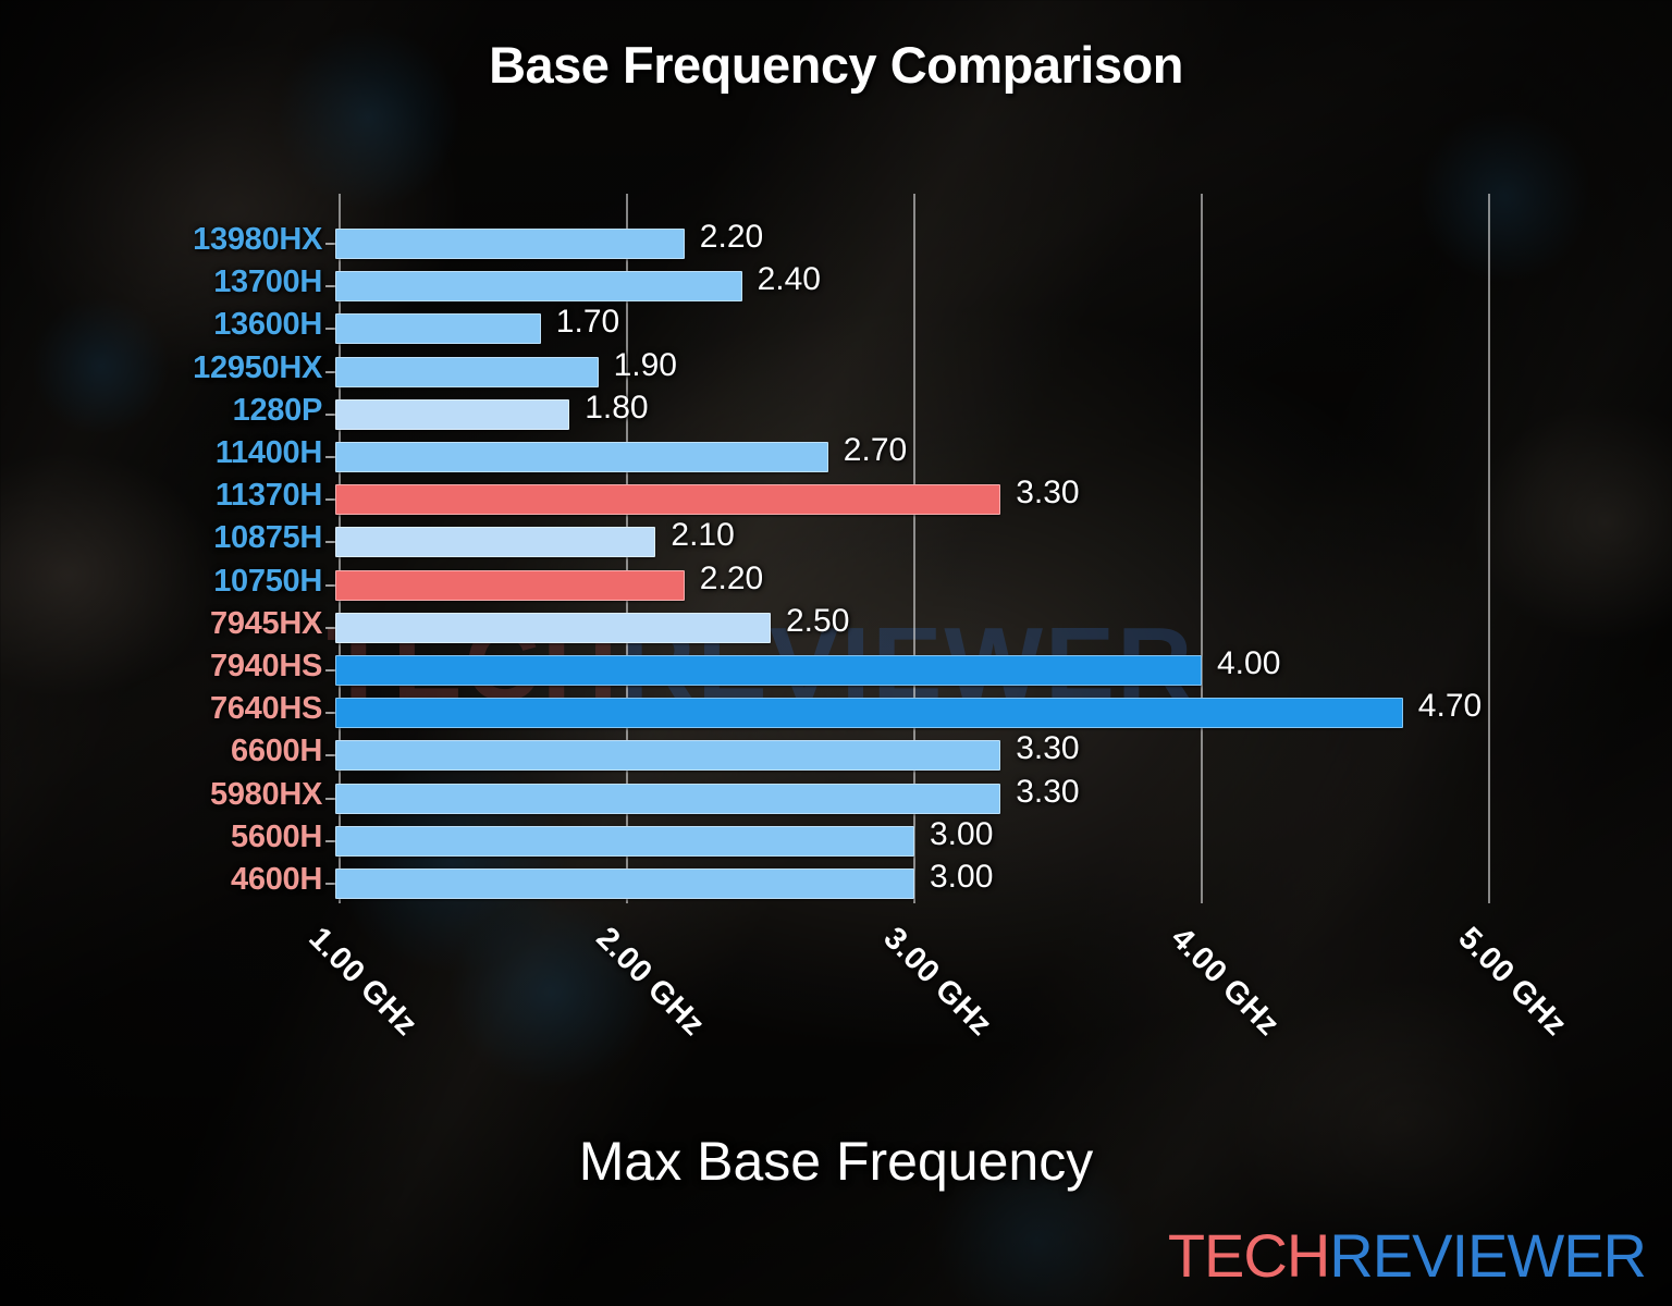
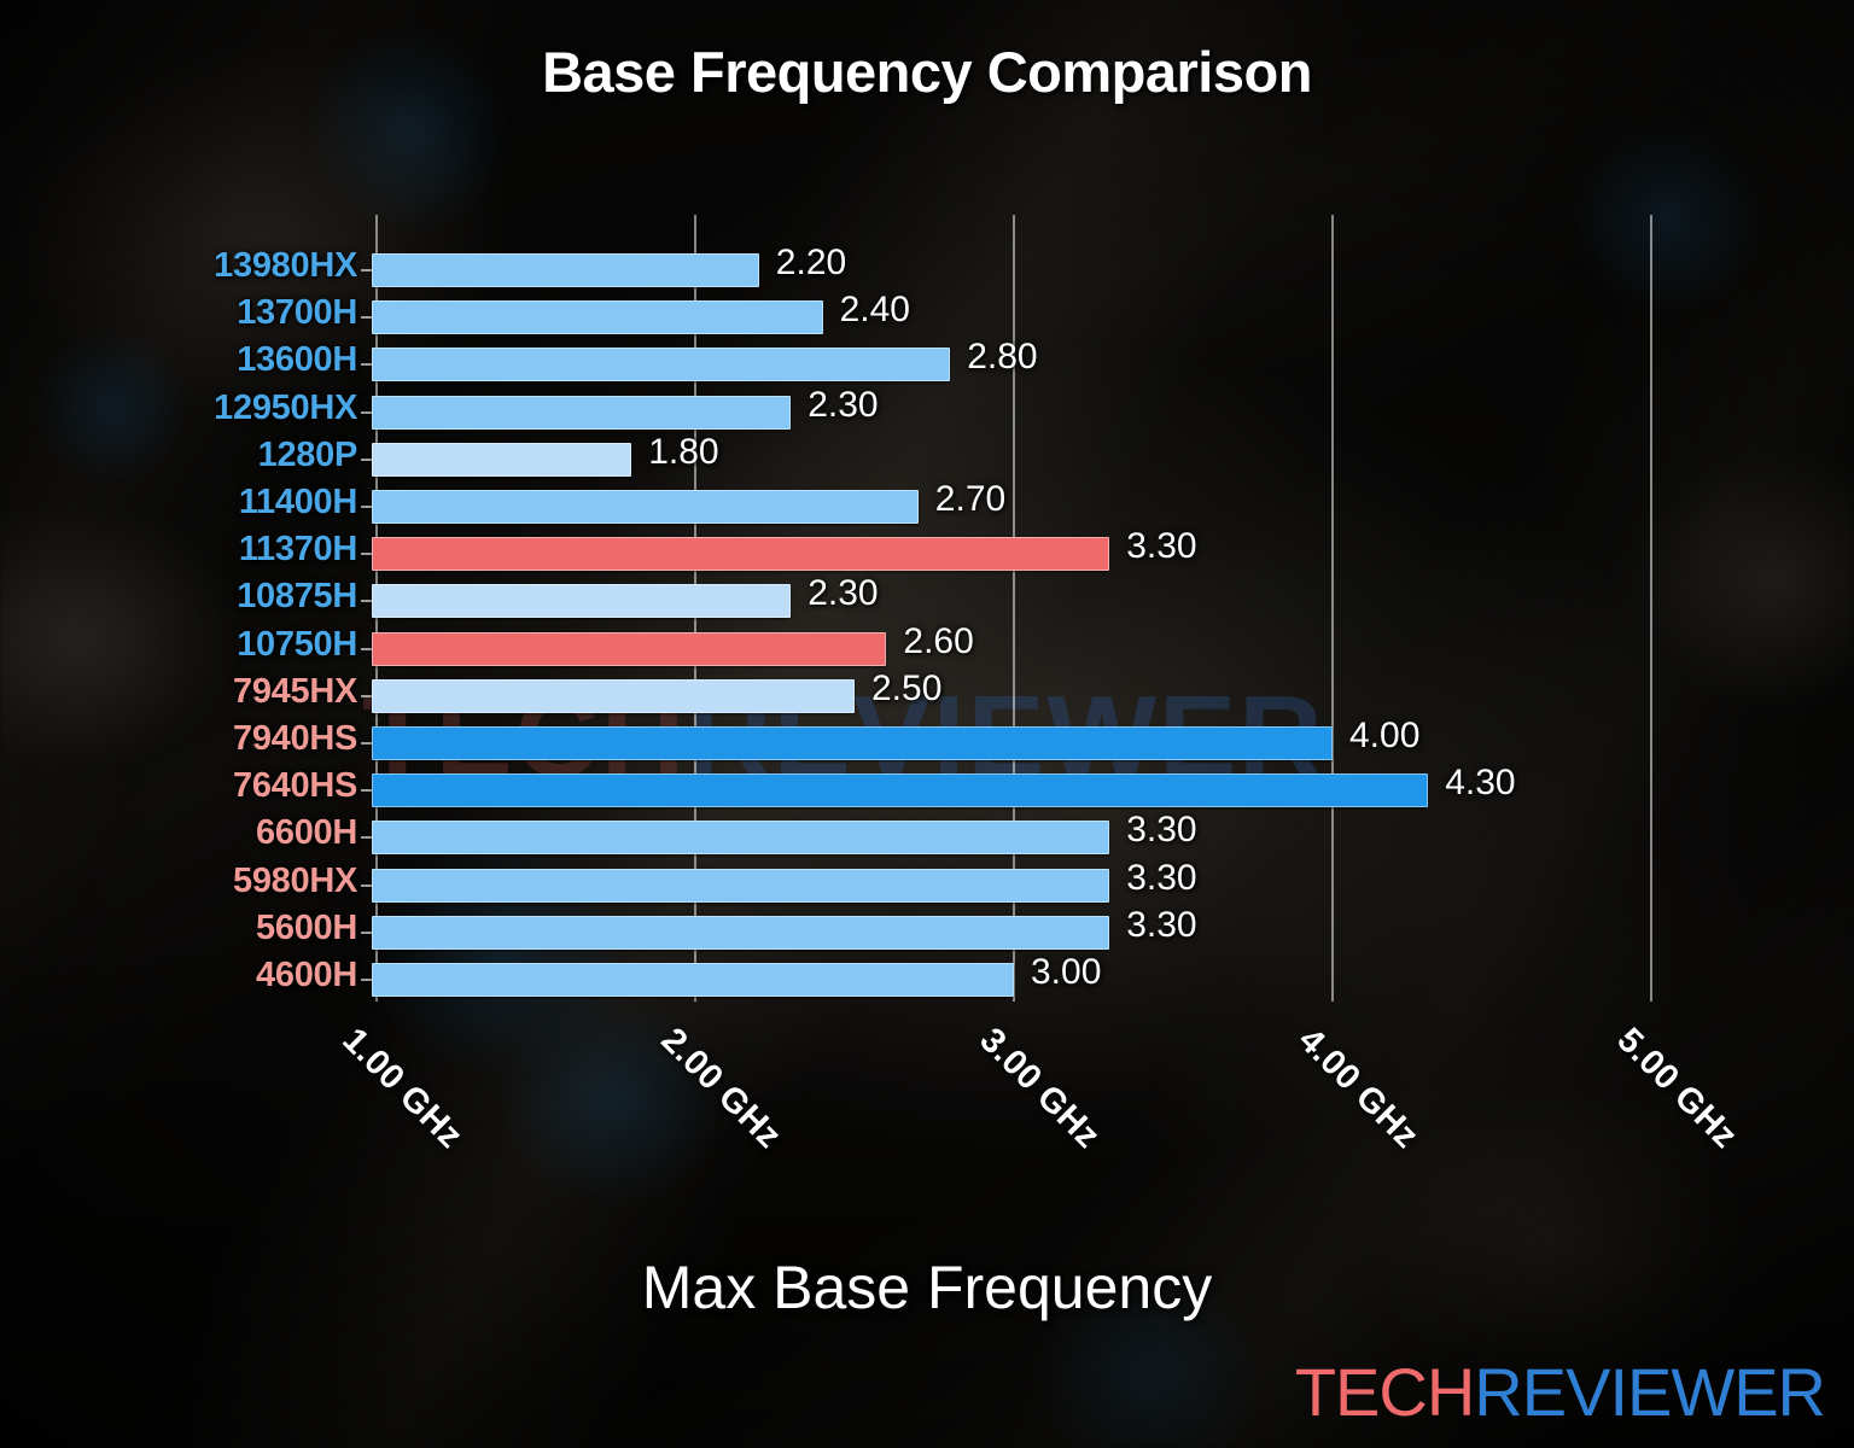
13600H: 1.70 -> 2.80
12950HX: 1.90 -> 2.30
10875H: 2.10 -> 2.30
10750H: 2.20 -> 2.60
7640HS: 4.70 -> 4.30
5600H: 3.00 -> 3.30
